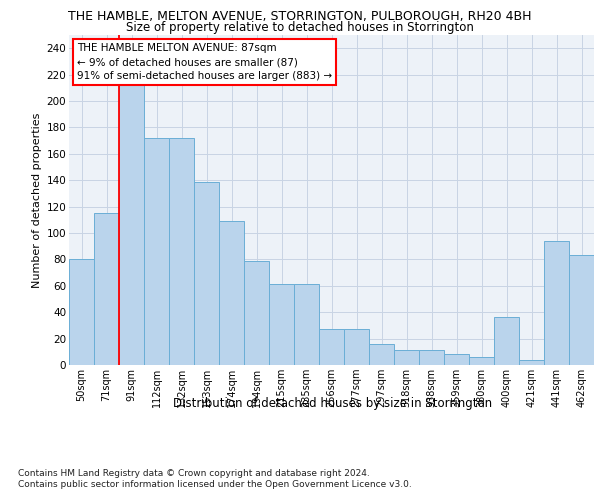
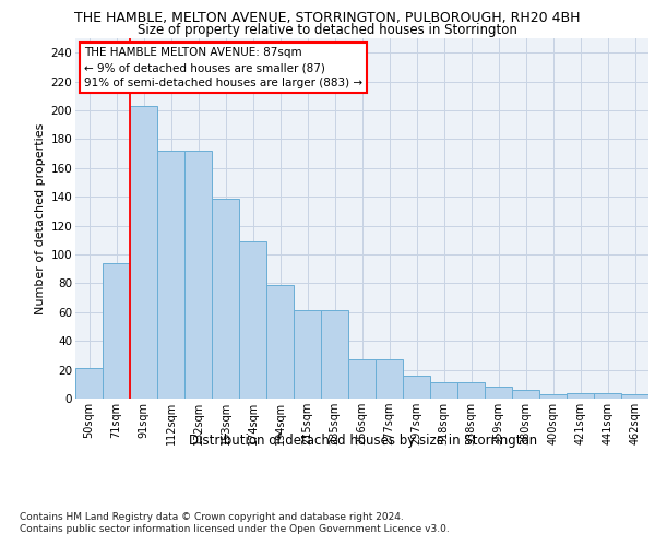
50sqm: 80 -> 21
71sqm: 115 -> 94
91sqm: 214 -> 203
400sqm: 36 -> 3
441sqm: 94 -> 4
462sqm: 83 -> 3
